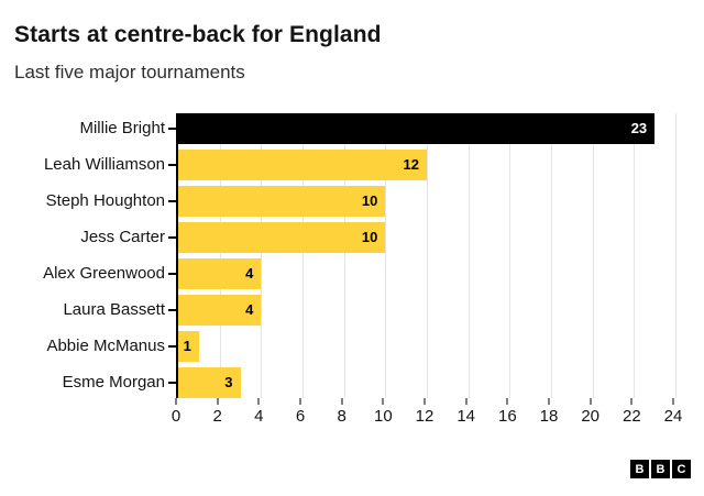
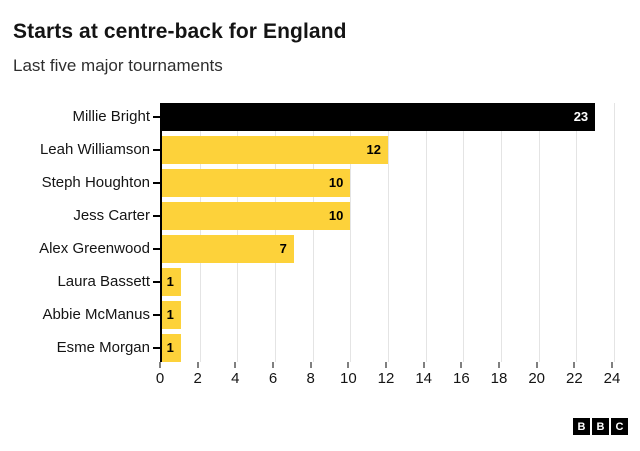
Alex Greenwood: 4 -> 7
Laura Bassett: 4 -> 1
Esme Morgan: 3 -> 1
